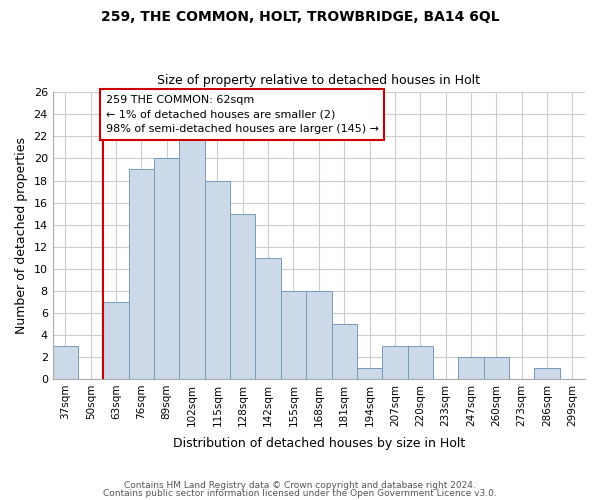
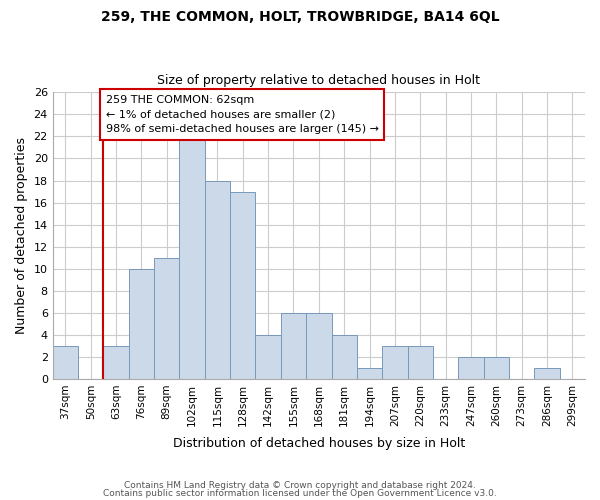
63sqm: 7 -> 3
76sqm: 19 -> 10
89sqm: 20 -> 11
128sqm: 15 -> 17
142sqm: 11 -> 4
155sqm: 8 -> 6
168sqm: 8 -> 6
181sqm: 5 -> 4
